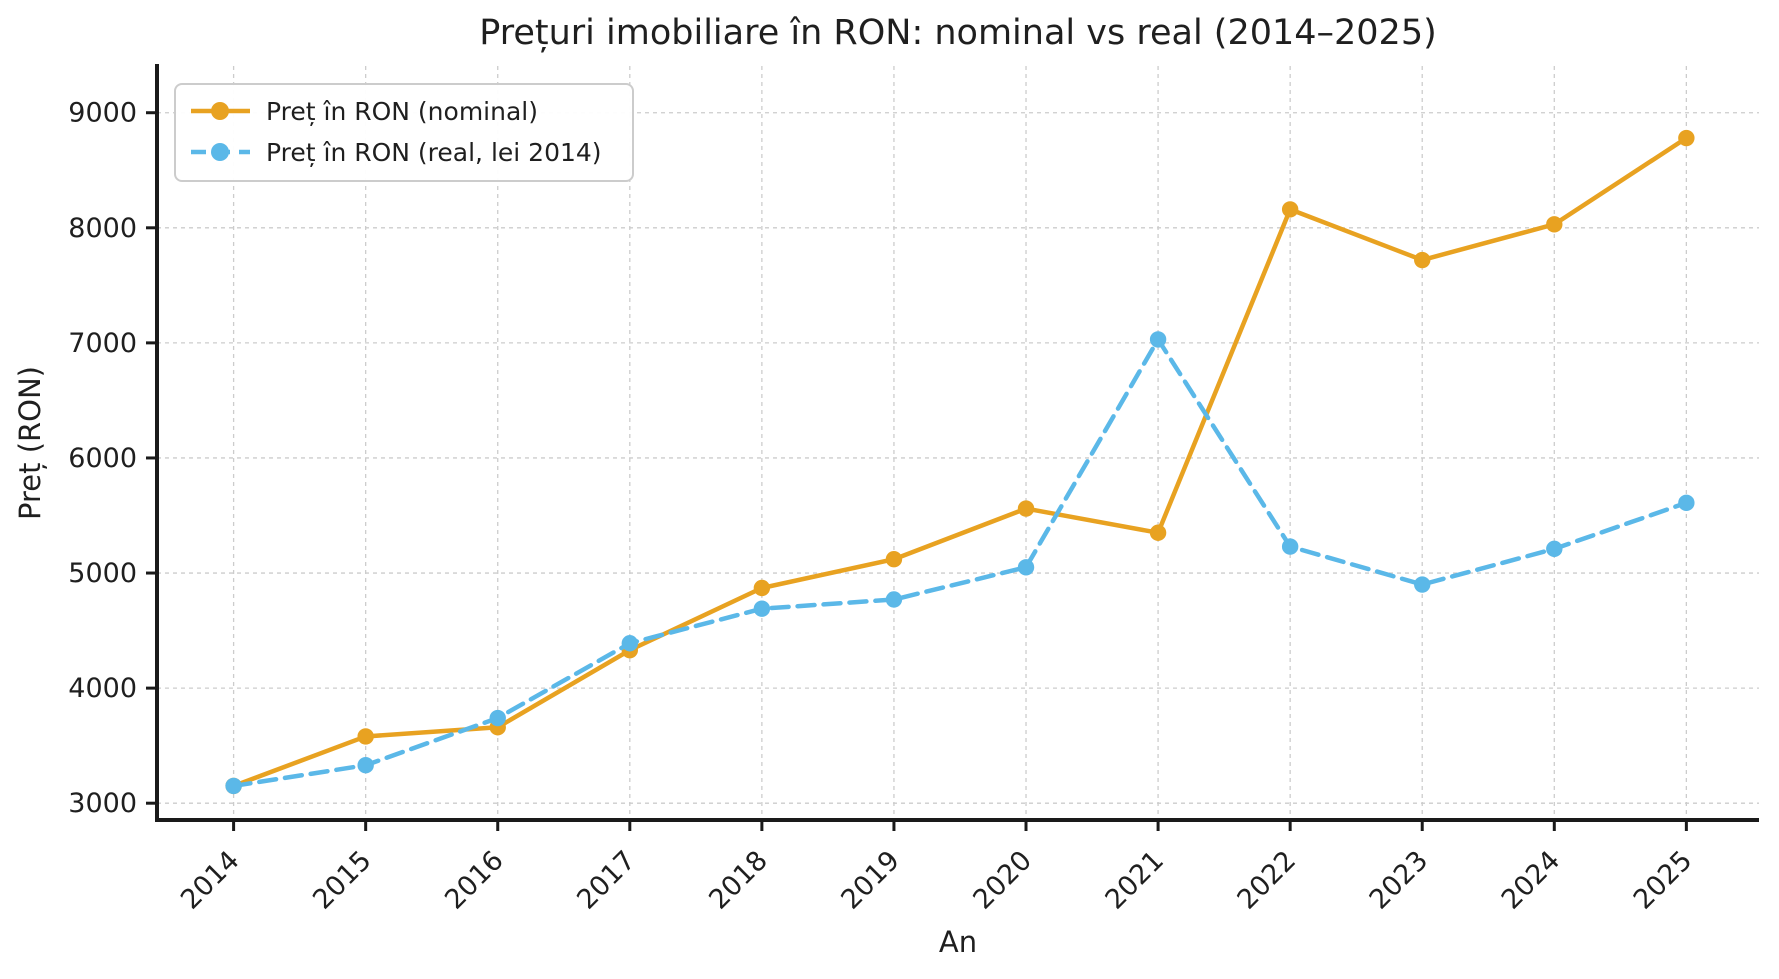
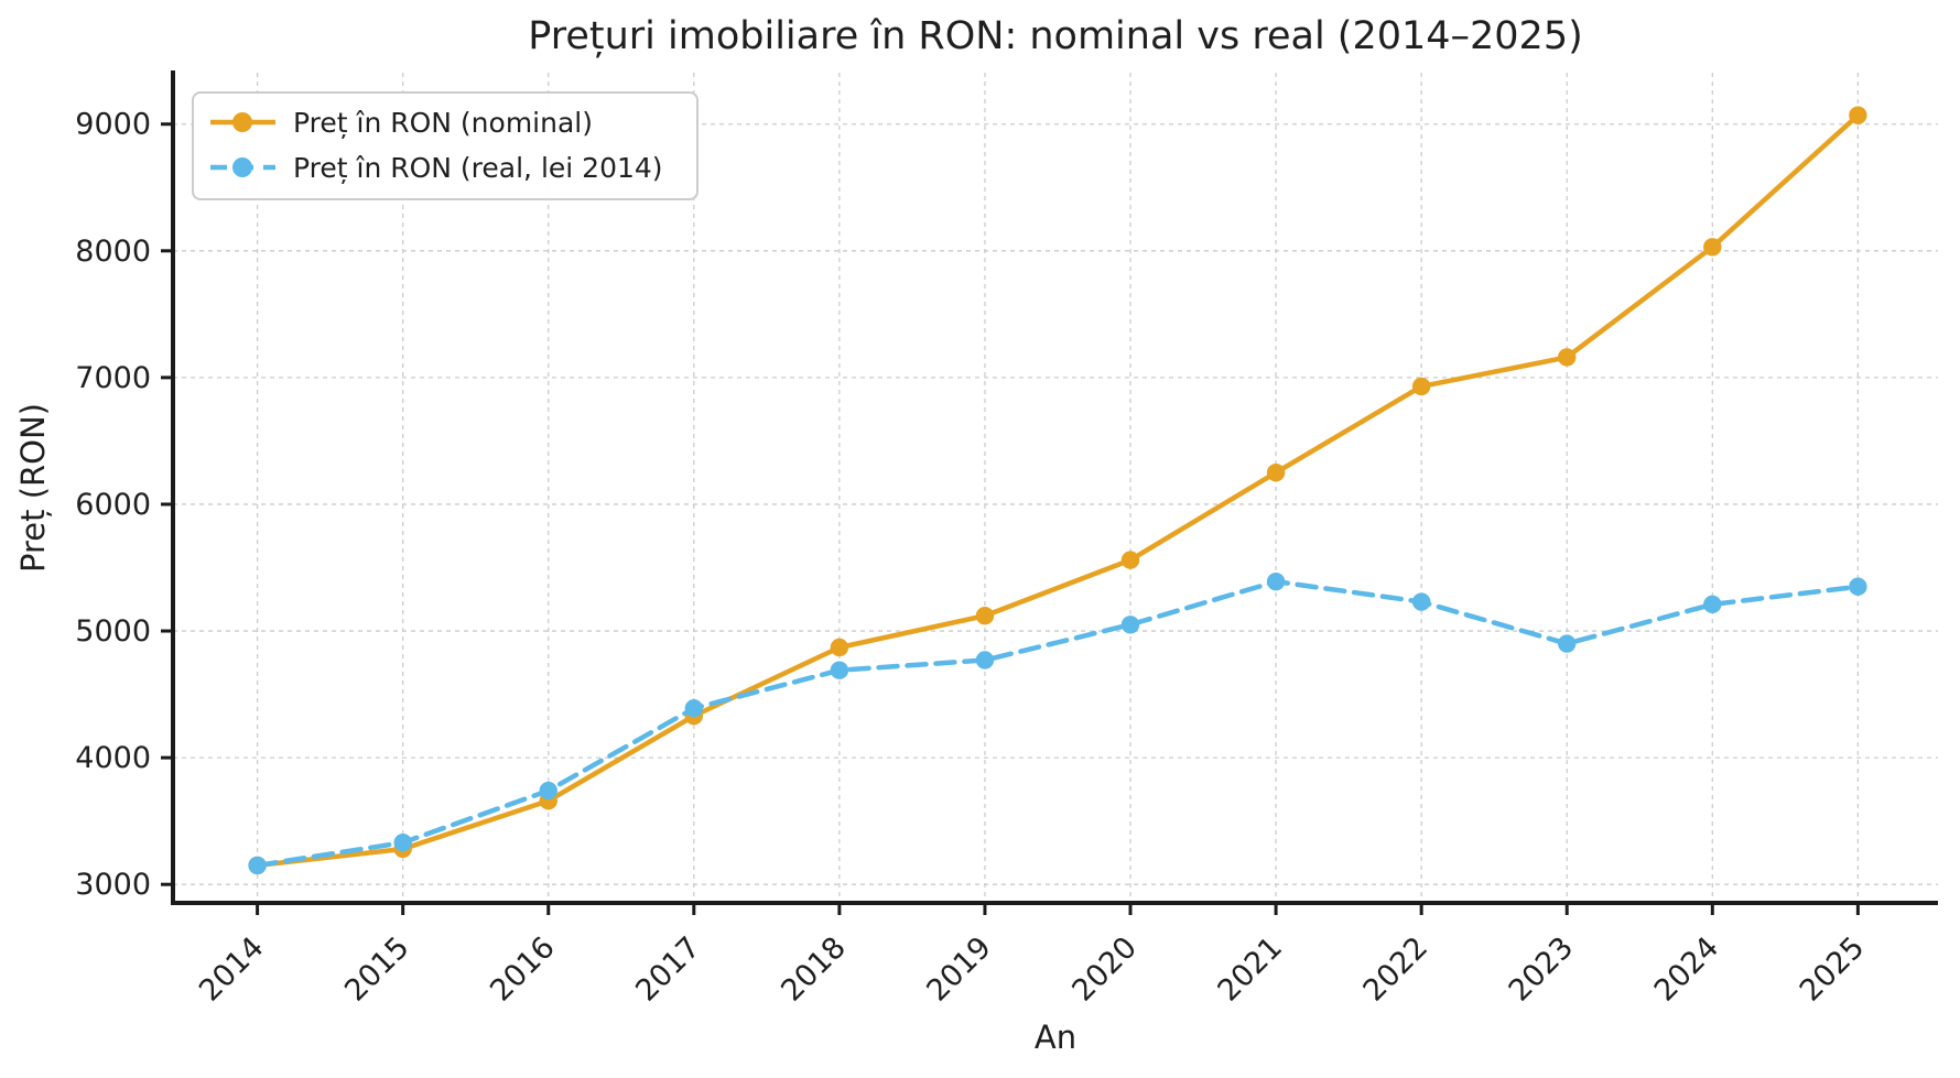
Preț în RON (nominal)/2015: 3580 -> 3280
Preț în RON (nominal)/2021: 5350 -> 6250
Preț în RON (real, lei 2014)/2021: 7030 -> 5390
Preț în RON (nominal)/2022: 8160 -> 6930
Preț în RON (nominal)/2023: 7720 -> 7160
Preț în RON (nominal)/2025: 8780 -> 9070
Preț în RON (real, lei 2014)/2025: 5610 -> 5350
